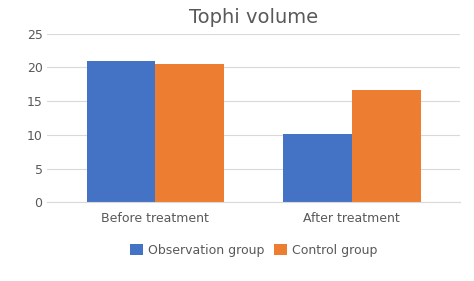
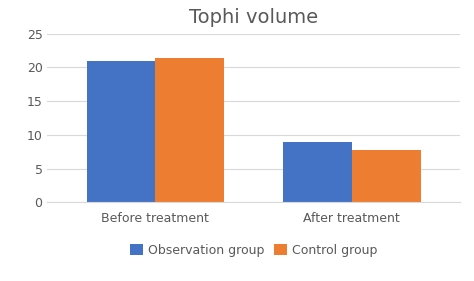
Control group/Before treatment: 20.5 -> 21.4
Observation group/After treatment: 10.2 -> 9.0
Control group/After treatment: 16.7 -> 7.8
